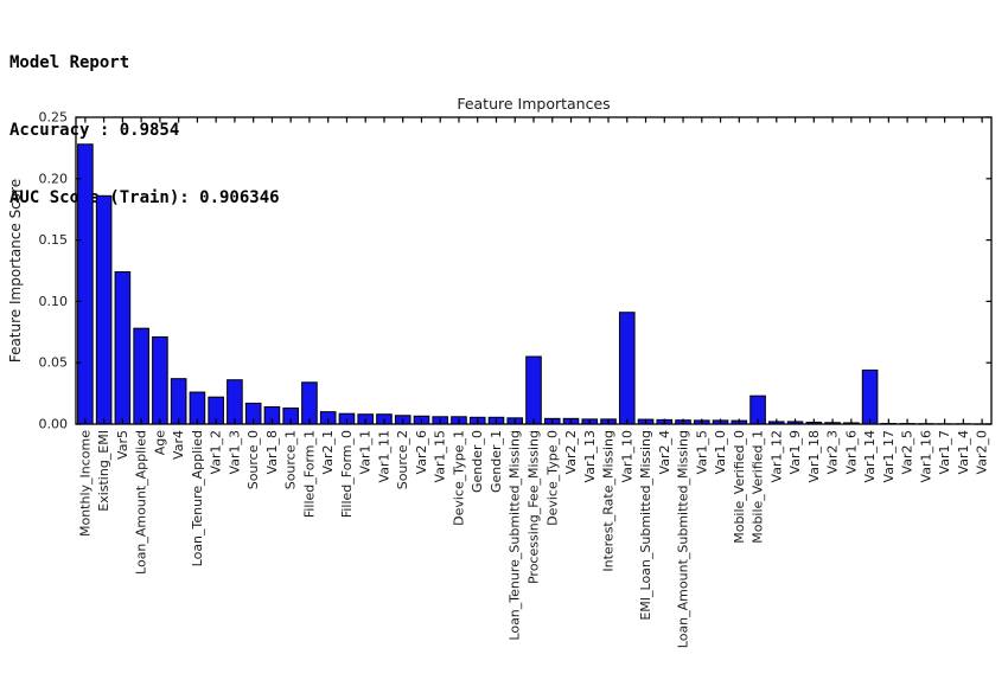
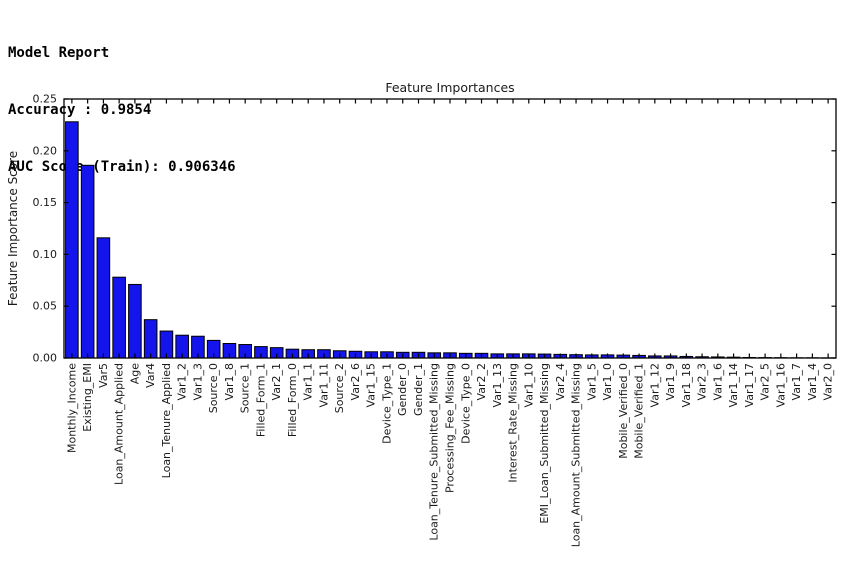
Var5: 0.124 -> 0.116
Var1_3: 0.036 -> 0.021
Filled_Form_1: 0.034 -> 0.011
Processing_Fee_Missing: 0.055 -> 0.005
Var1_10: 0.091 -> 0.004
Mobile_Verified_1: 0.023 -> 0.003
Var1_14: 0.044 -> 0.001
